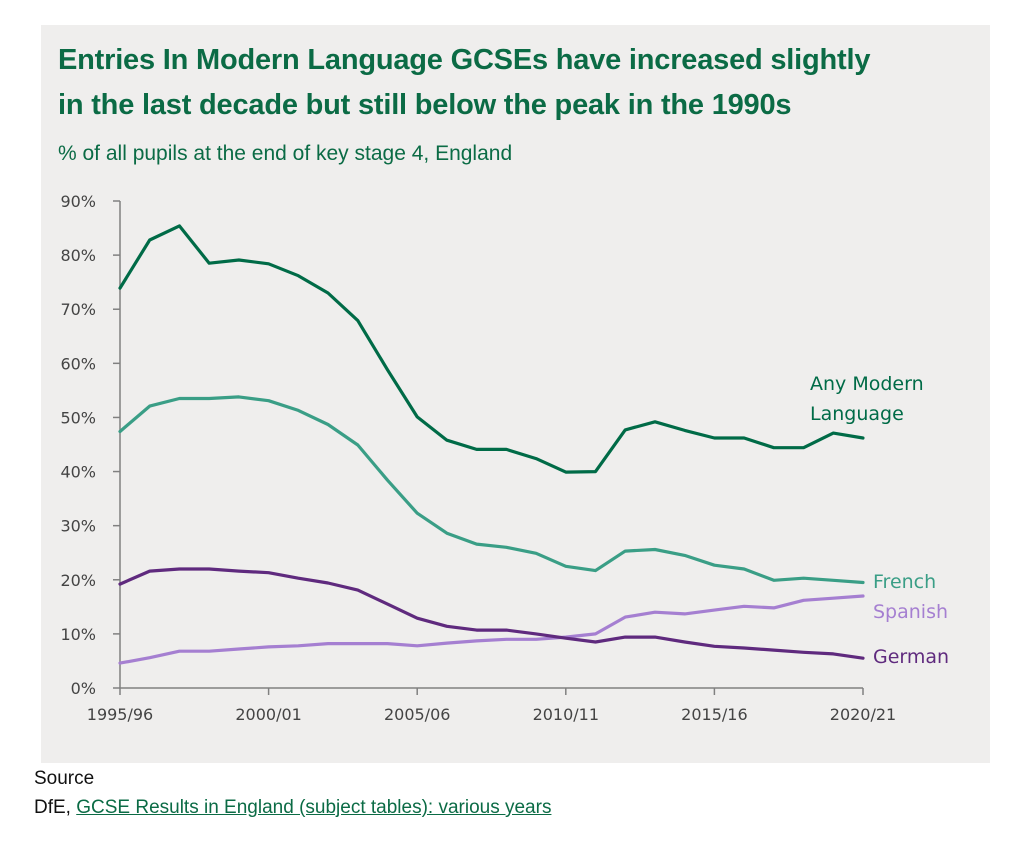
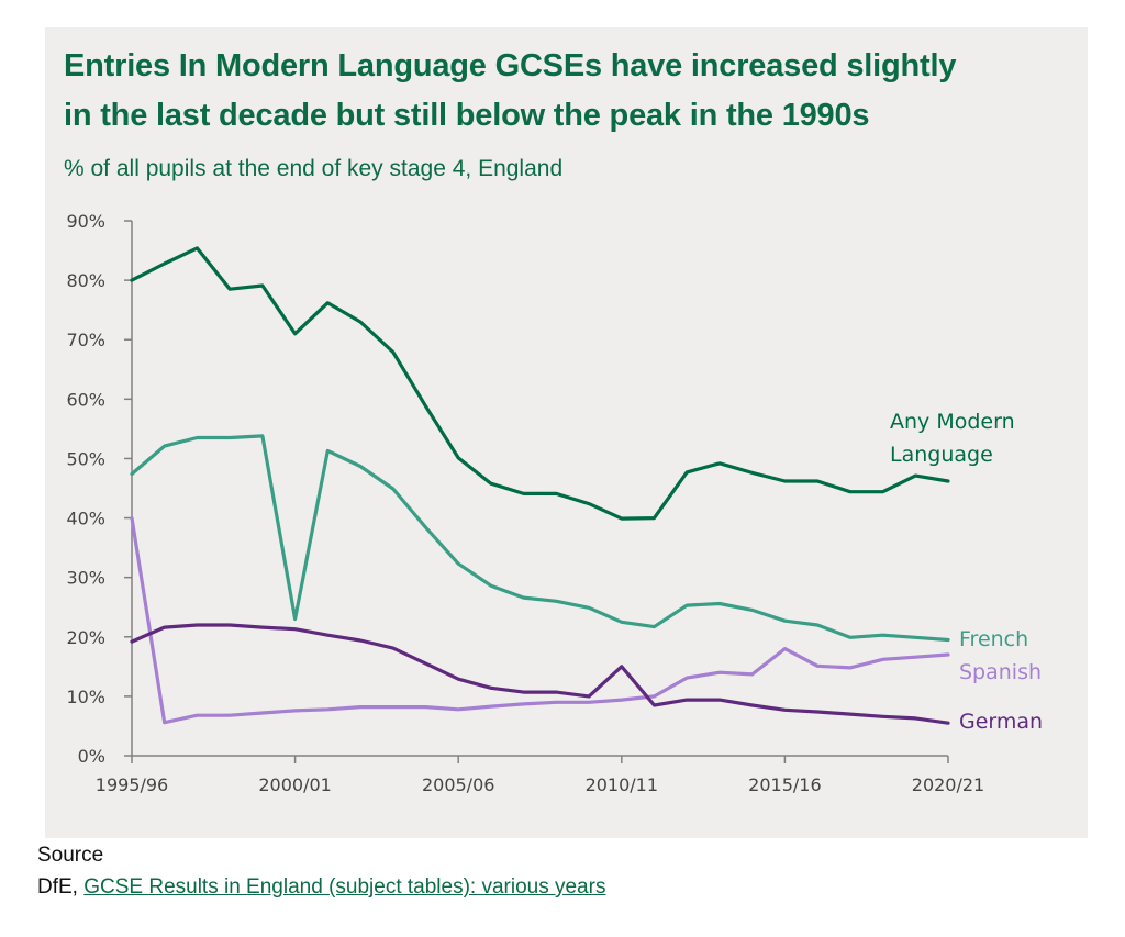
Any Modern Language/1995/96: 74% -> 80%
Spanish/1995/96: 5% -> 40%
Any Modern Language/2000/01: 78% -> 71%
French/2000/01: 53% -> 23%
German/2010/11: 9% -> 15%
Spanish/2015/16: 14% -> 18%
